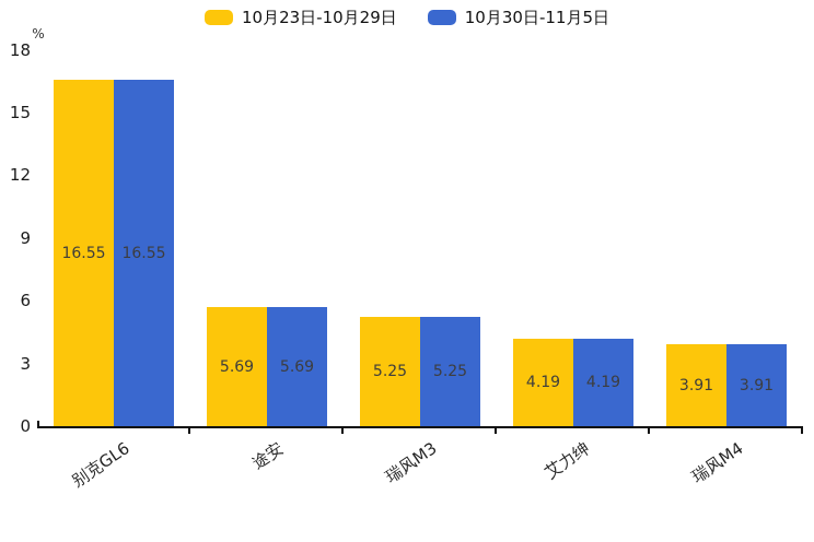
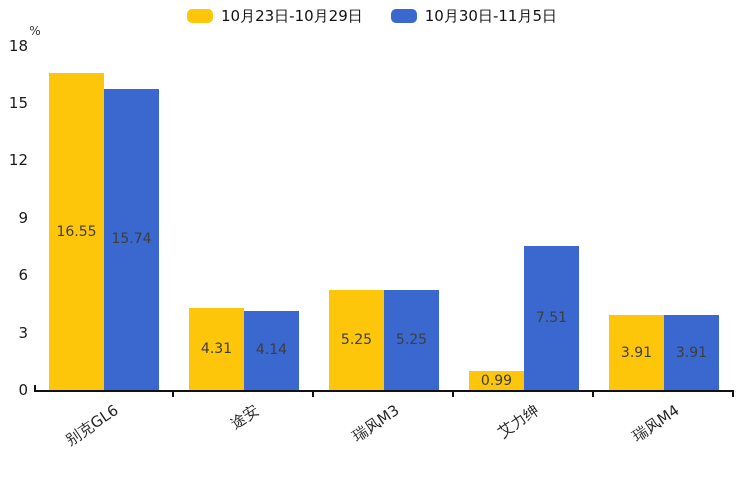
10月30日-11月5日/别克GL6: 16.55 -> 15.74
10月23日-10月29日/途安: 5.69 -> 4.31
10月30日-11月5日/途安: 5.69 -> 4.14
10月23日-10月29日/艾力绅: 4.19 -> 0.99
10月30日-11月5日/艾力绅: 4.19 -> 7.51
